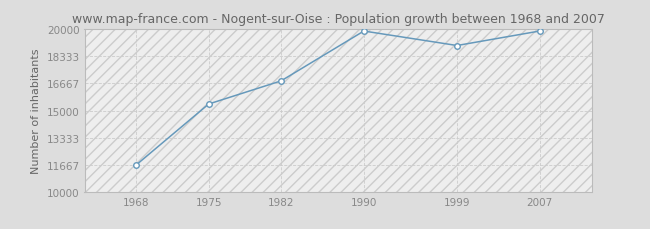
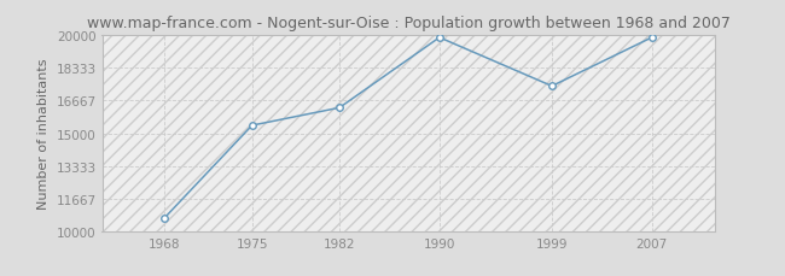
1968: 11700 -> 10700
1982: 16800 -> 16300
1999: 19000 -> 17400
